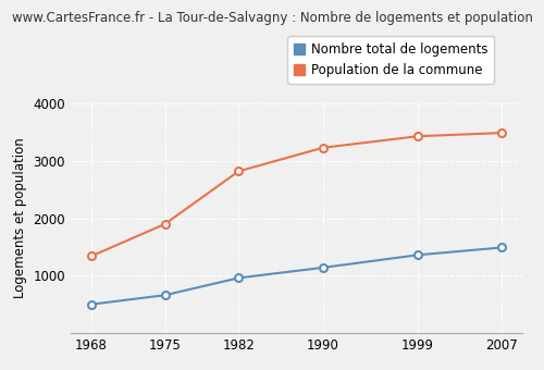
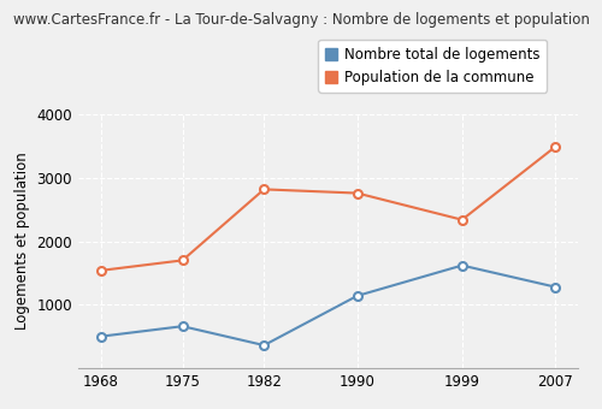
Population de la commune/1968: 1340 -> 1540
Population de la commune/1975: 1900 -> 1700
Nombre total de logements/1982: 960 -> 360
Population de la commune/1990: 3230 -> 2760
Nombre total de logements/1999: 1360 -> 1620
Population de la commune/1999: 3430 -> 2340
Nombre total de logements/2007: 1490 -> 1280
